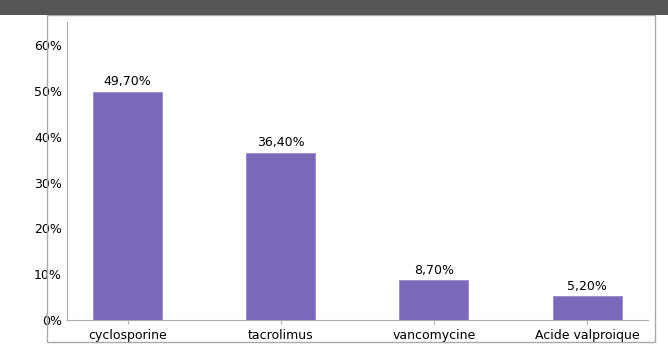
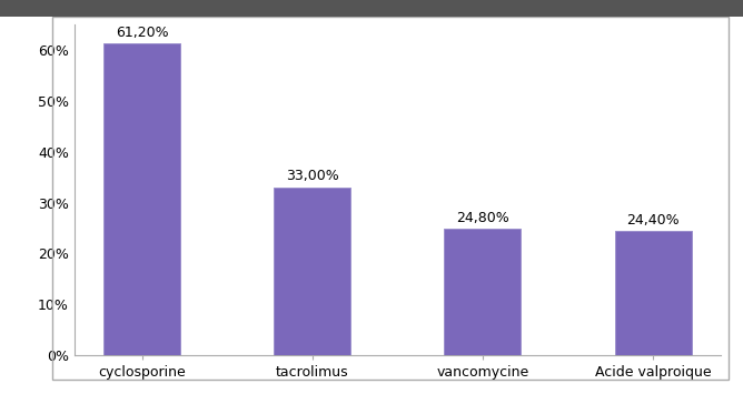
cyclosporine: 49,70% -> 61,20%
tacrolimus: 36,40% -> 33,00%
vancomycine: 8,70% -> 24,80%
Acide valproique: 5,20% -> 24,40%
